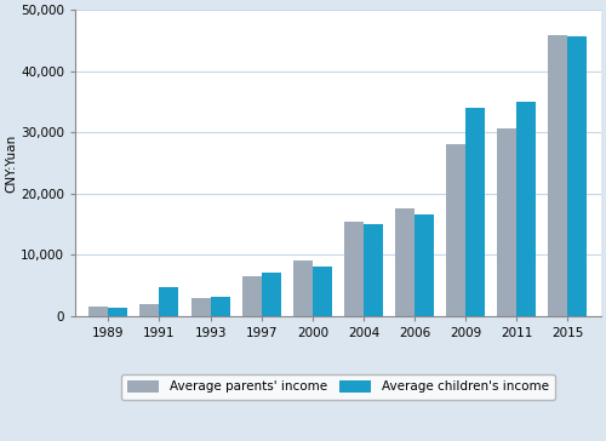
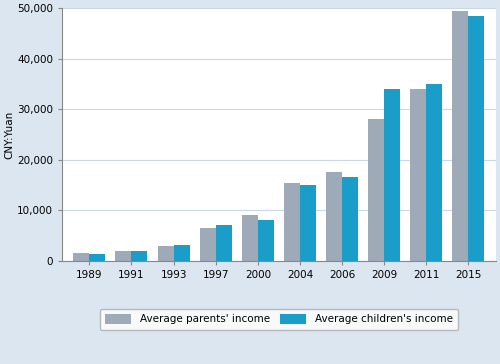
Average children's income/1991: 4,800 -> 1,900
Average parents' income/2011: 30,600 -> 34,000
Average parents' income/2015: 45,800 -> 49,500
Average children's income/2015: 45,600 -> 48,500
